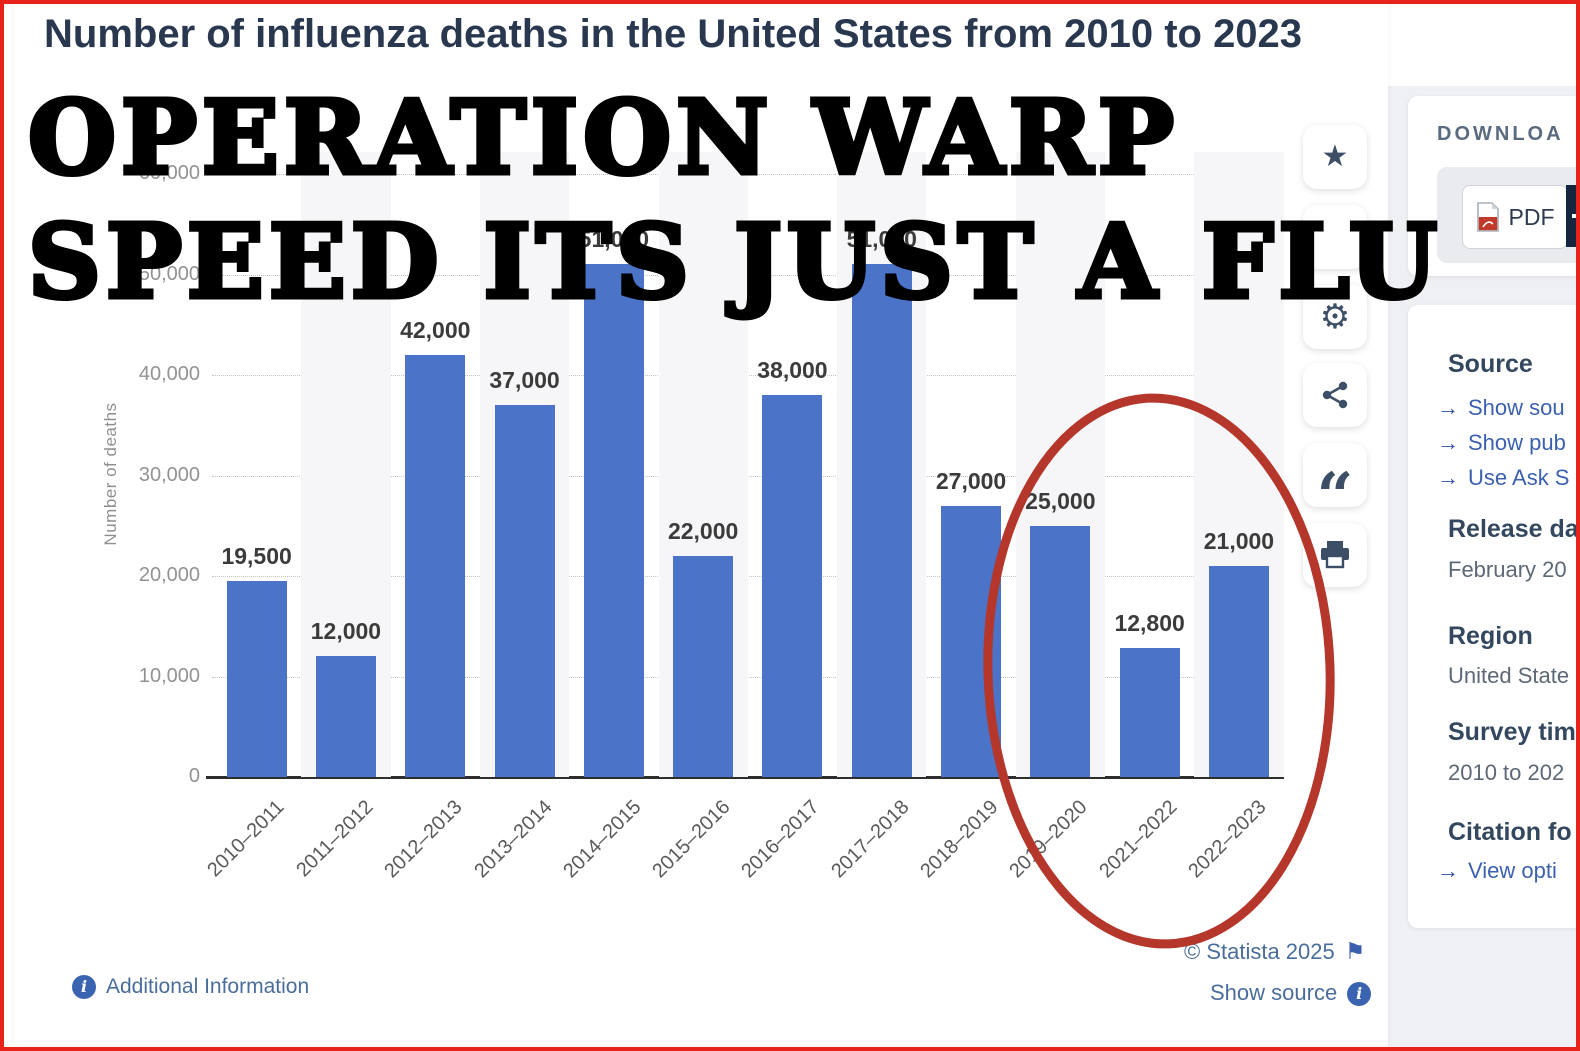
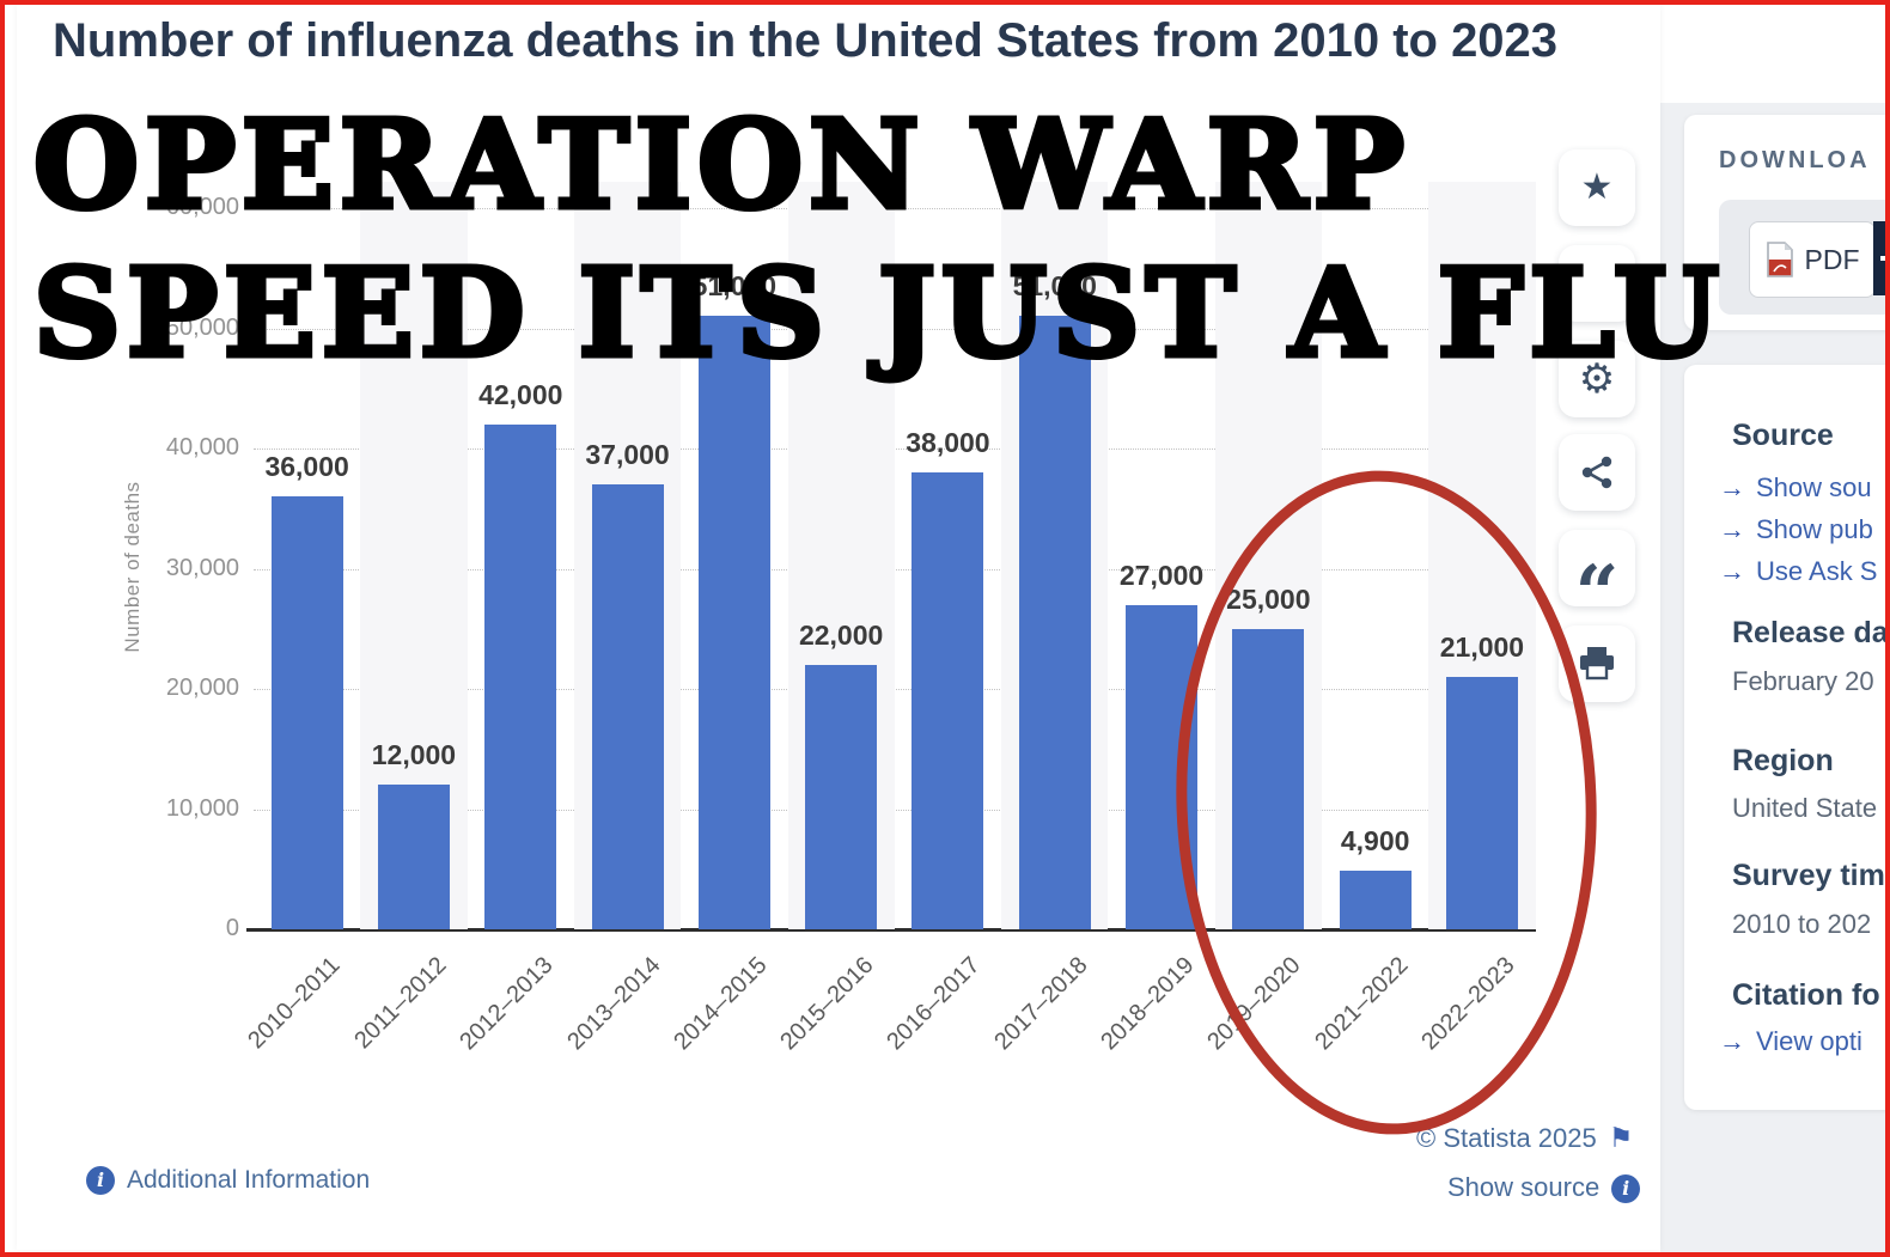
2010–2011: 19,500 -> 36,000
2021–2022: 12,800 -> 4,900
